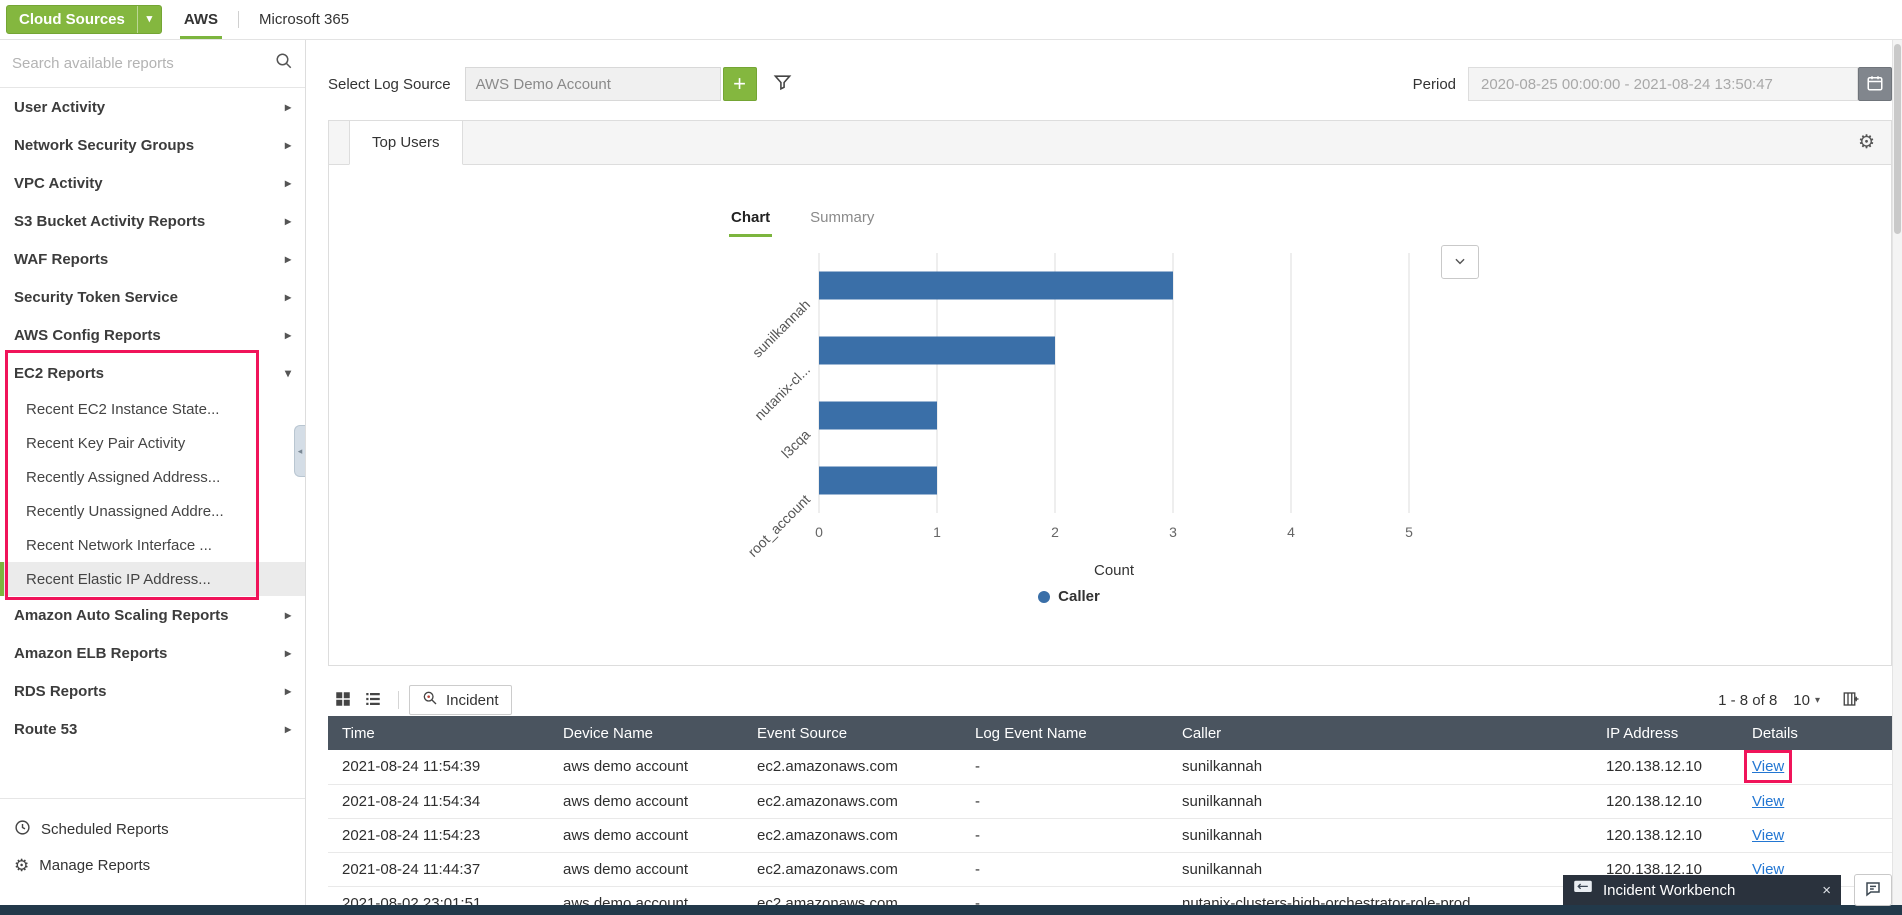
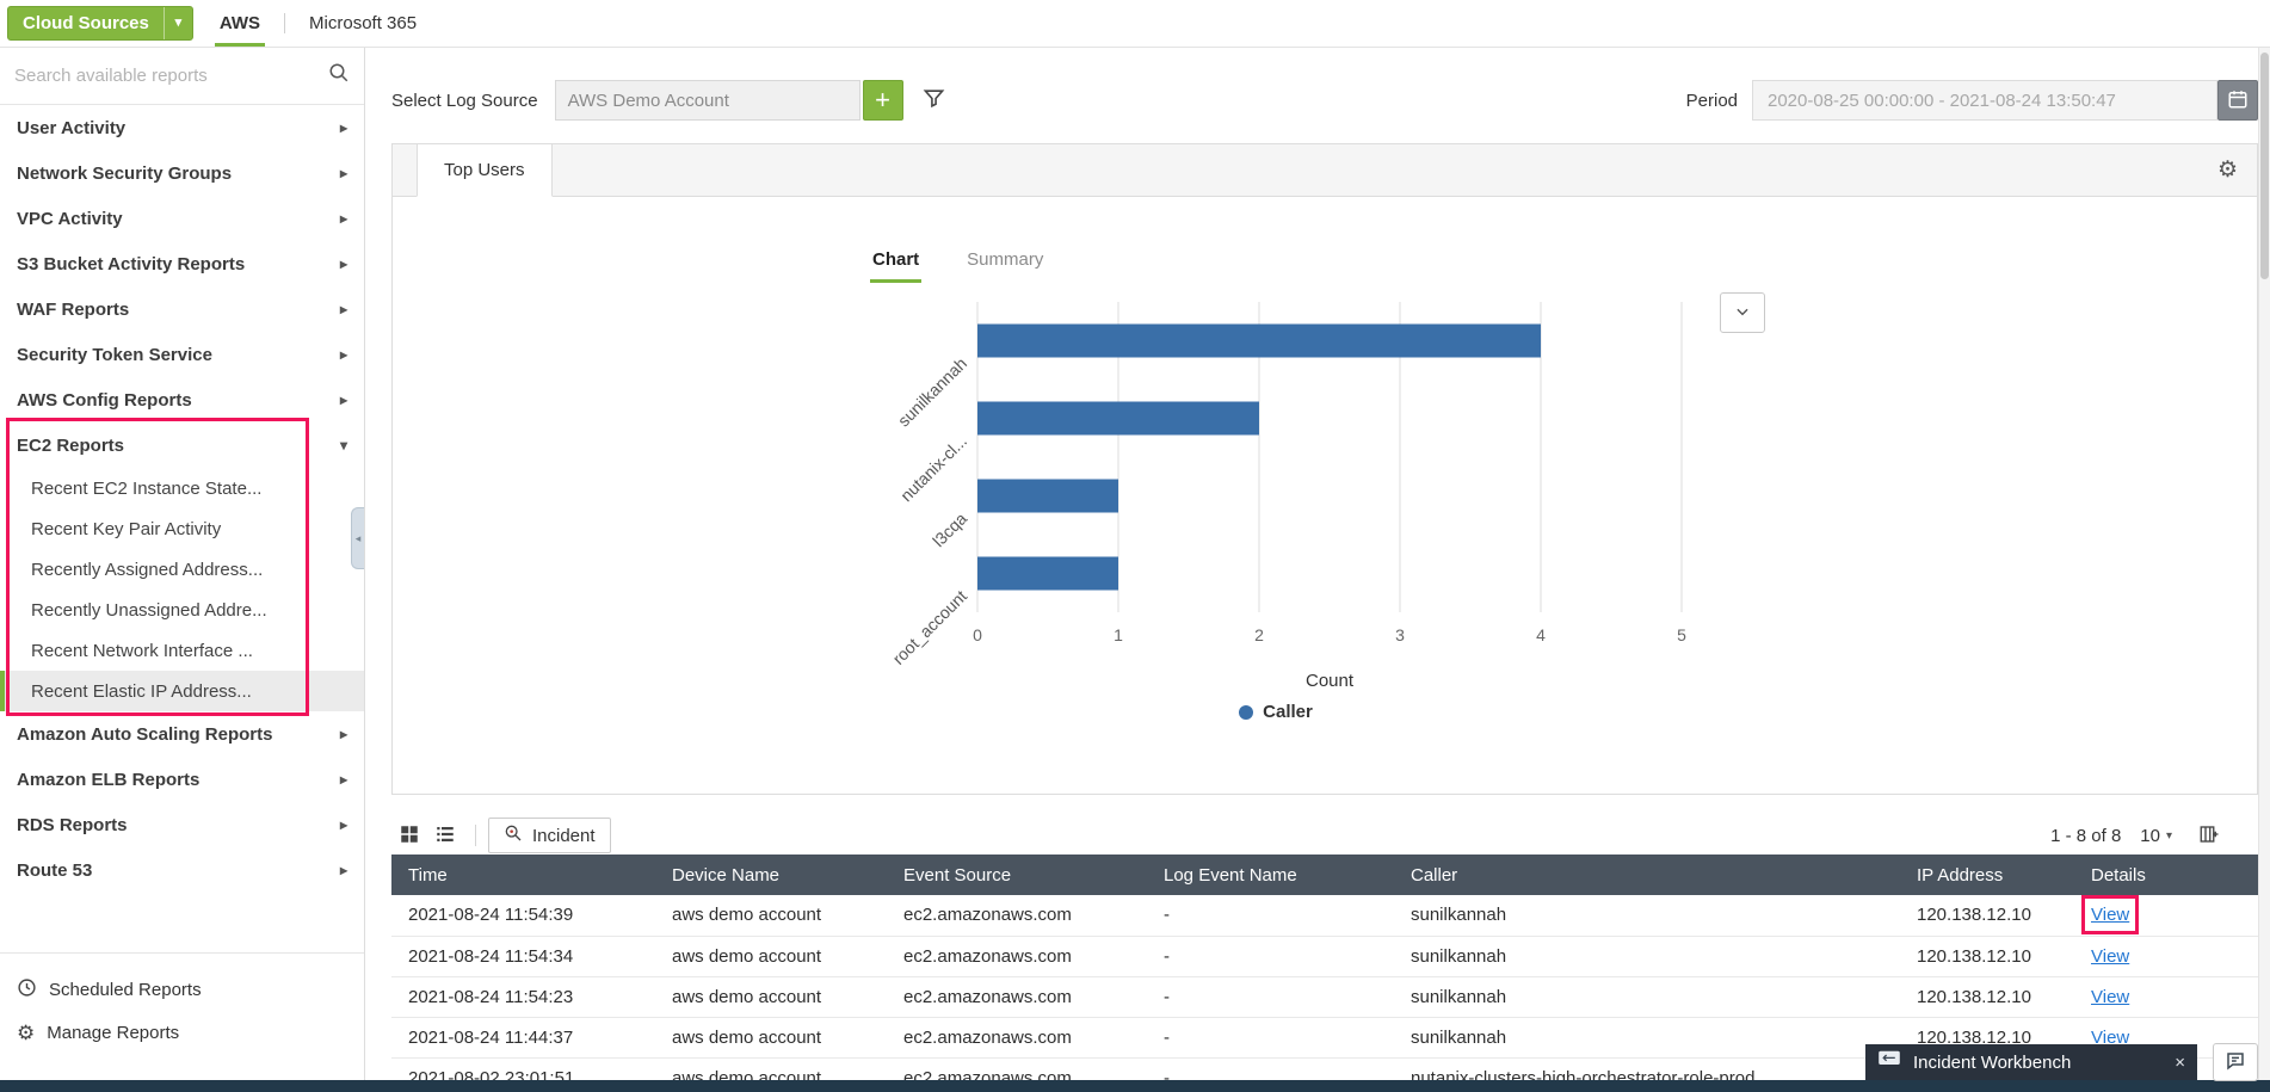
sunilkannah: 3 -> 4
